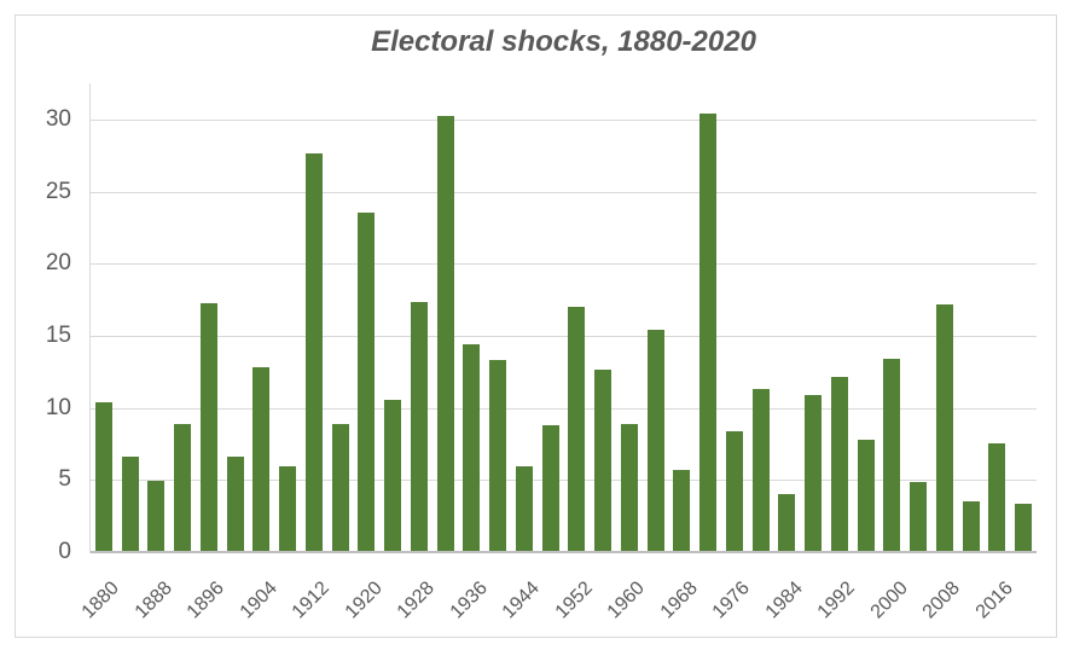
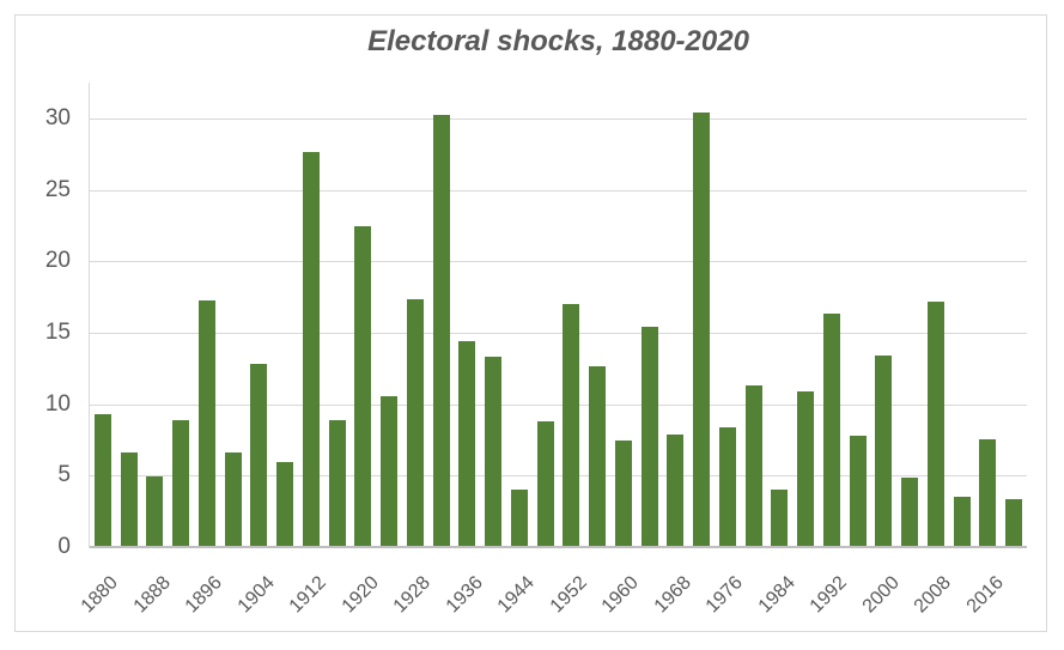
1880: 10.3 -> 9.2
1920: 23.5 -> 22.4
1944: 5.9 -> 3.9
1960: 8.8 -> 7.4
1968: 5.6 -> 7.8
1992: 12.1 -> 16.3
